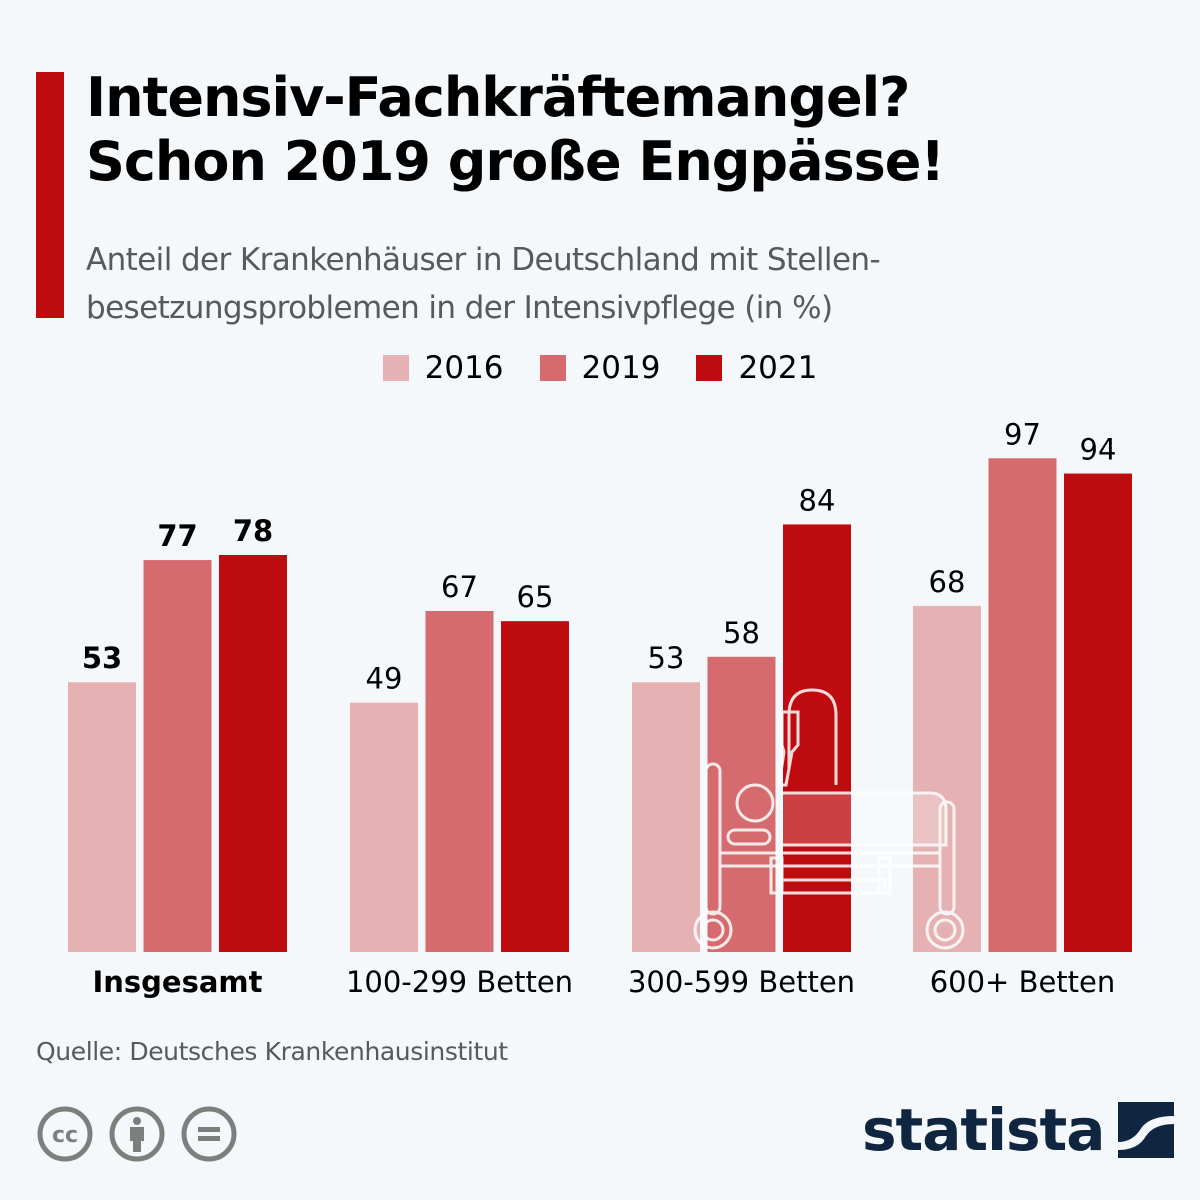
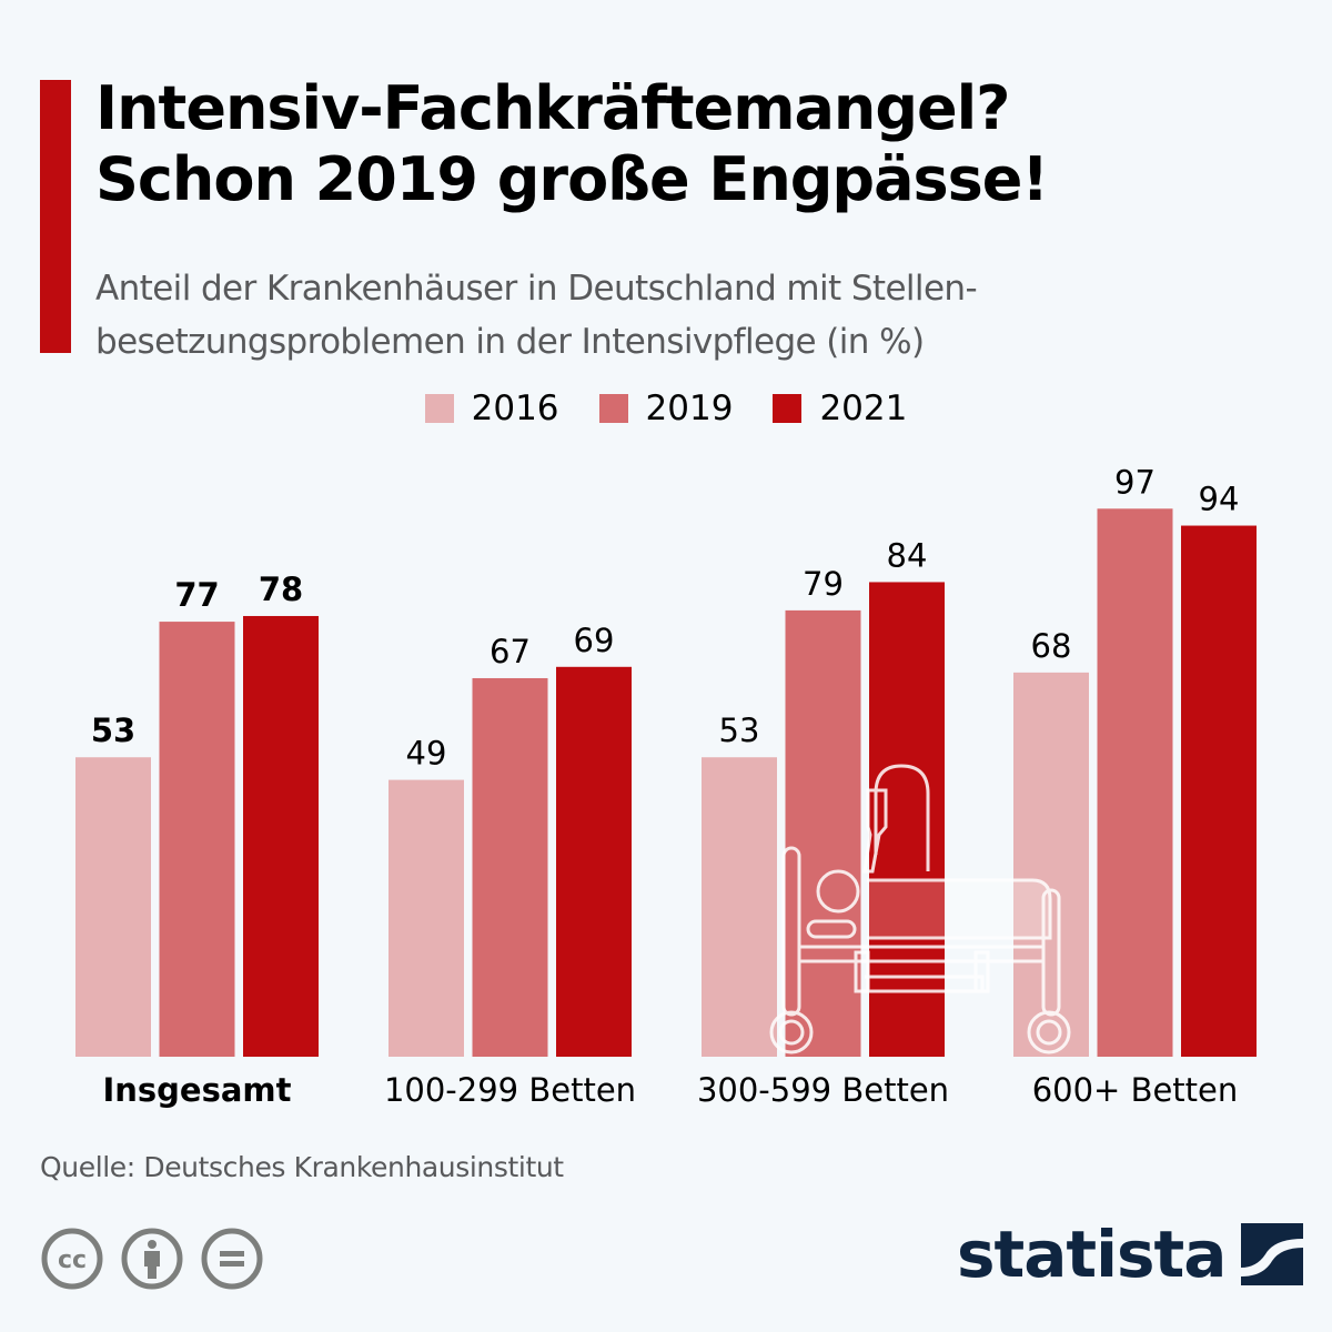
2021/100-299 Betten: 65 -> 69
2019/300-599 Betten: 58 -> 79
